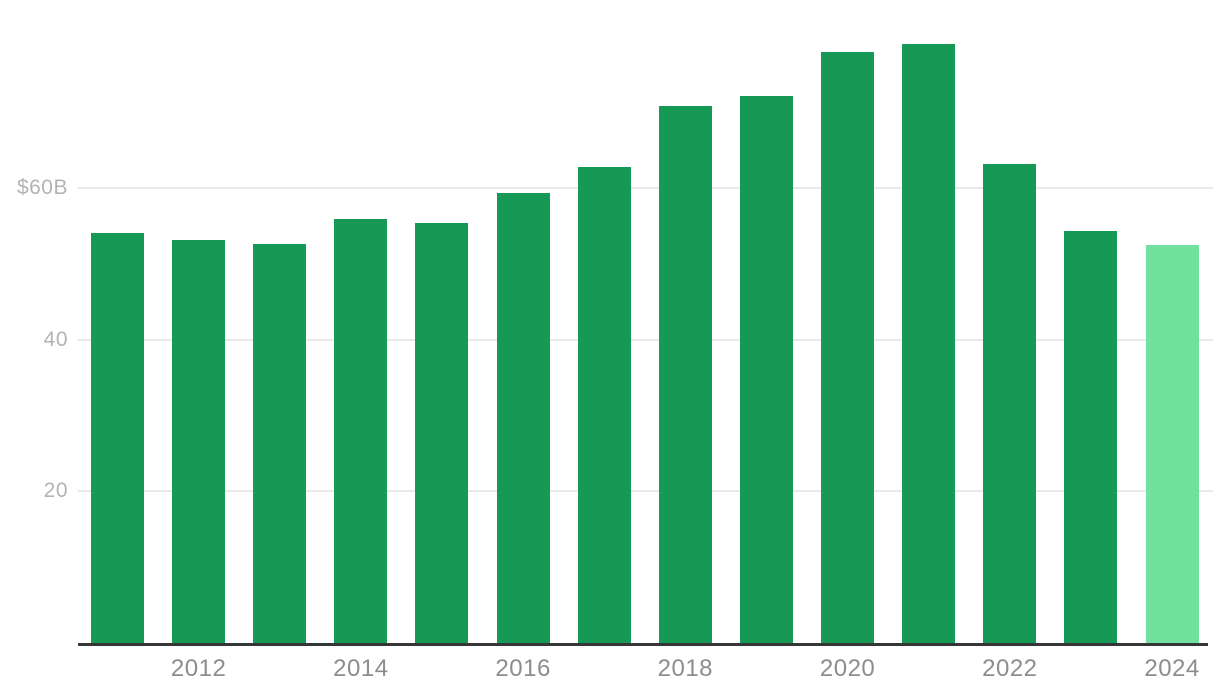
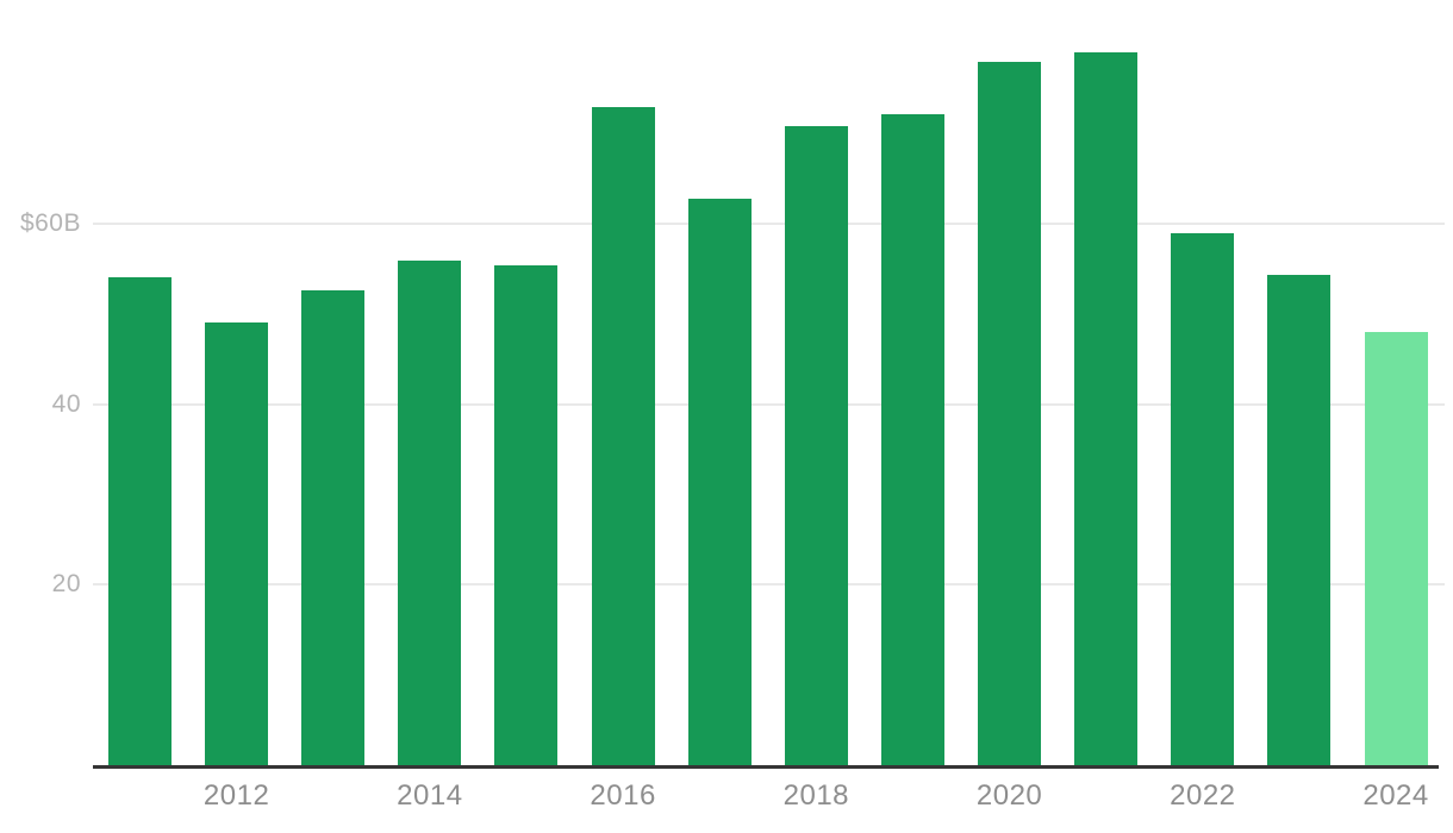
2012: $53B -> $49B
2016: $59B -> $73B
2022: $63B -> $59B
2024: $52B -> $48B
